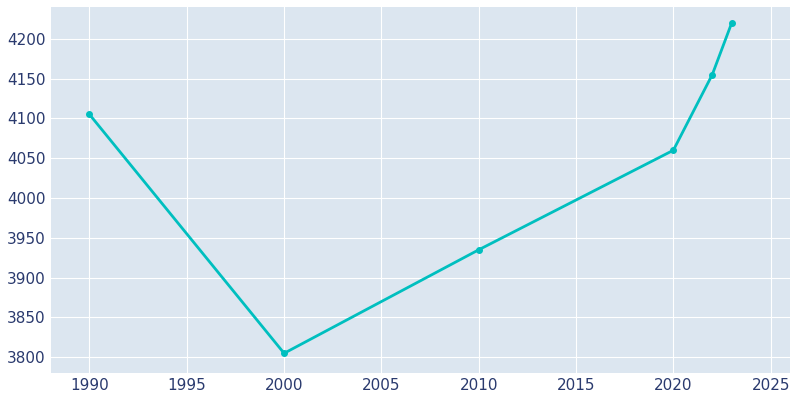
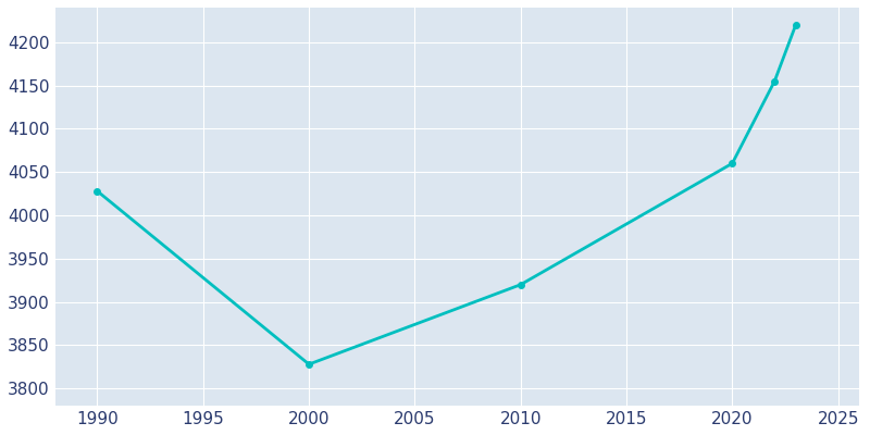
1990: 4105 -> 4028
2000: 3805 -> 3828
2010: 3935 -> 3920
